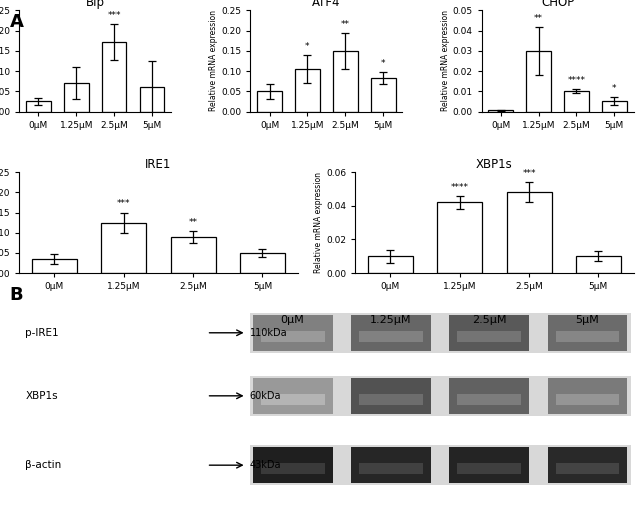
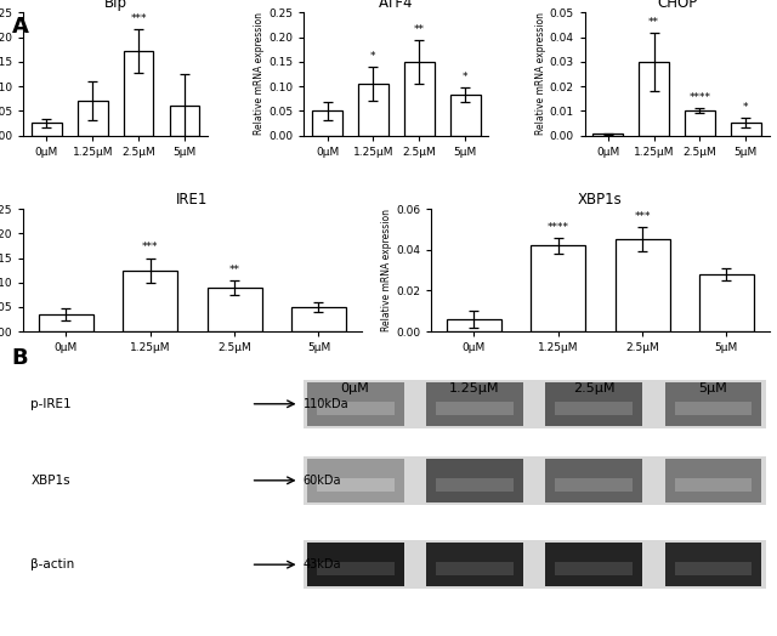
XBP1s/0μM: 0.010 -> 0.006
XBP1s/2.5μM: 0.048 -> 0.045
XBP1s/5μM: 0.010 -> 0.028
